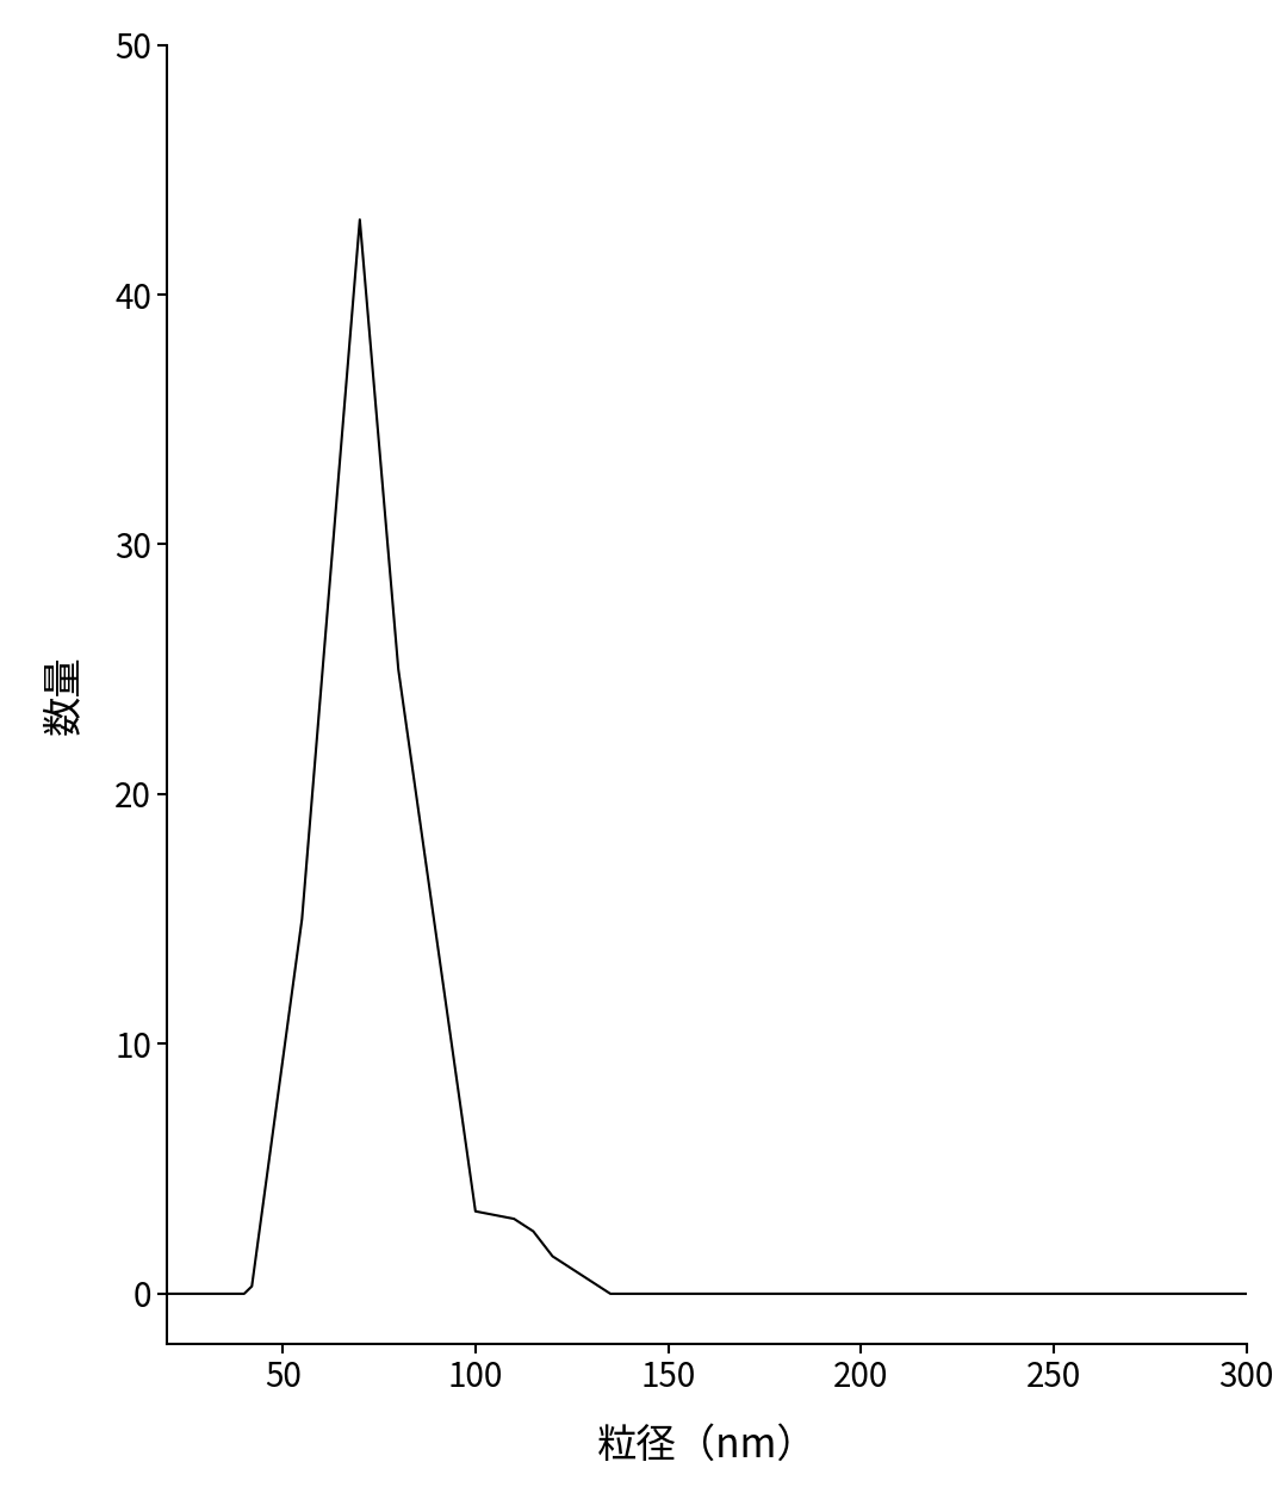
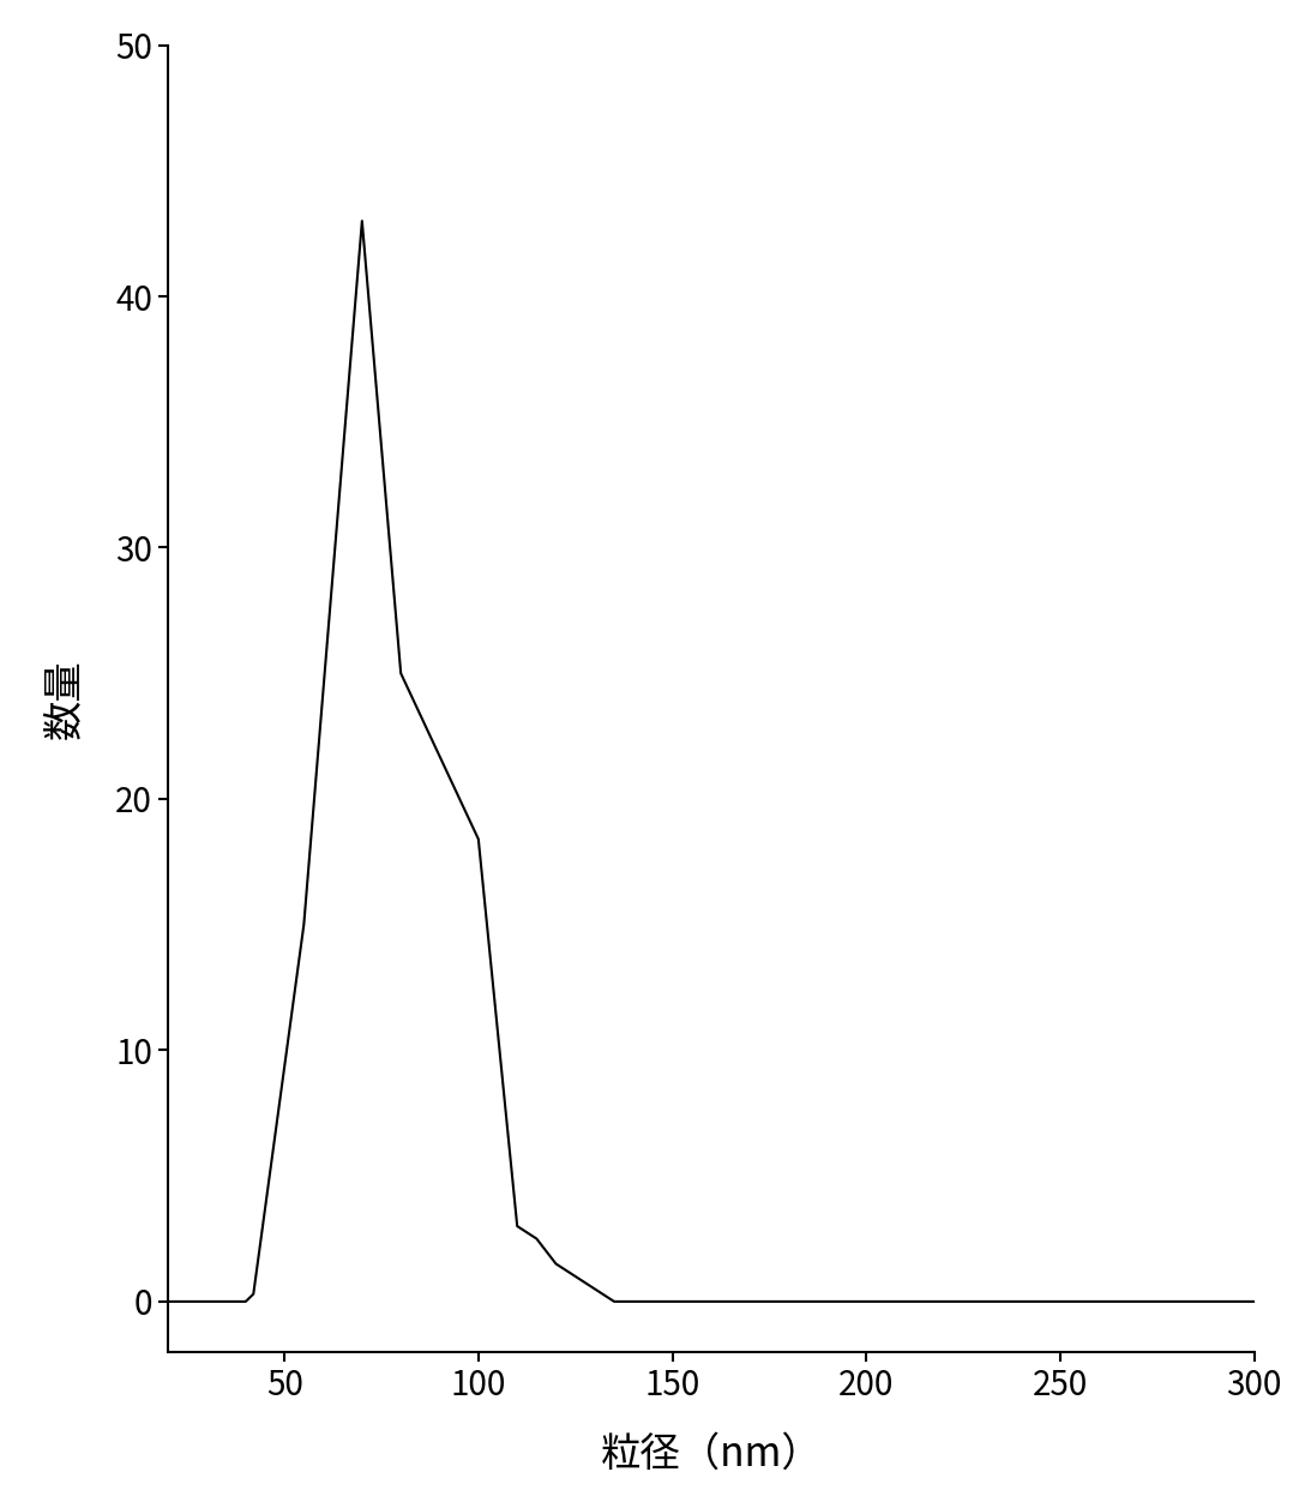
100: 3.3 -> 18.4
